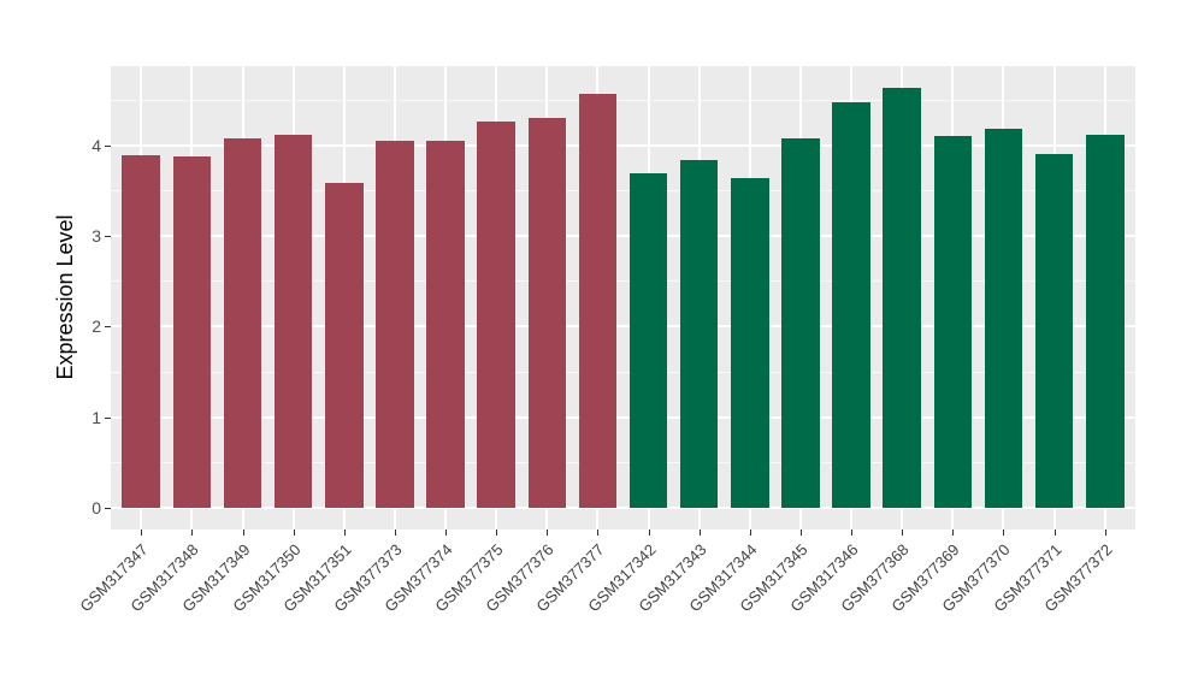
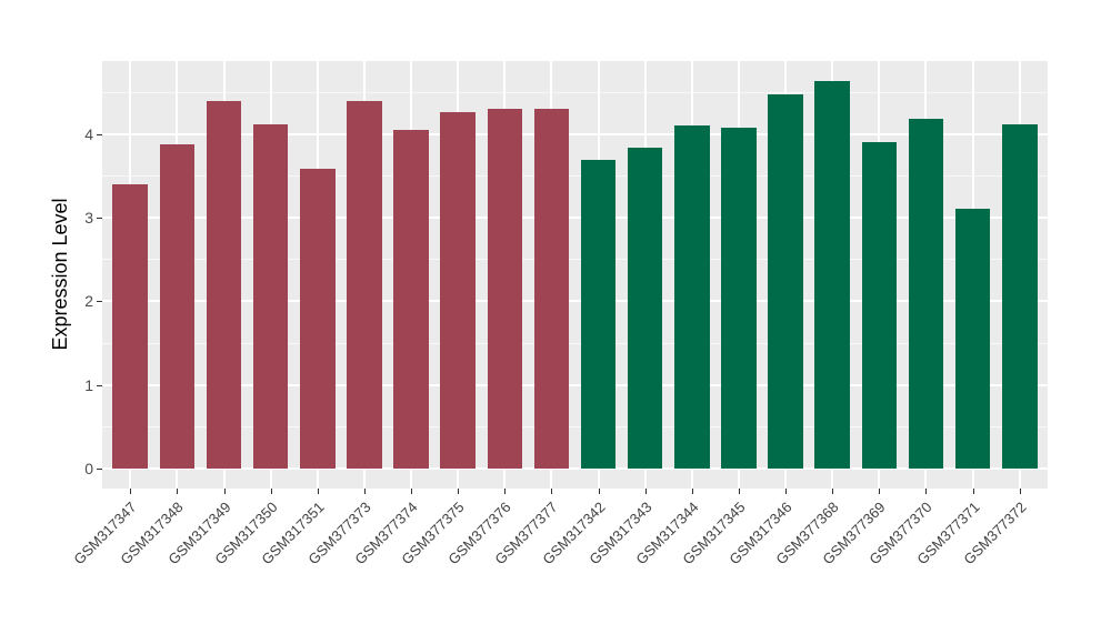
GSM317347: 3.9 -> 3.4
GSM317349: 4.1 -> 4.4
GSM377373: 4.0 -> 4.4
GSM377377: 4.6 -> 4.3
GSM317344: 3.6 -> 4.1
GSM377369: 4.1 -> 3.9
GSM377371: 3.9 -> 3.1
